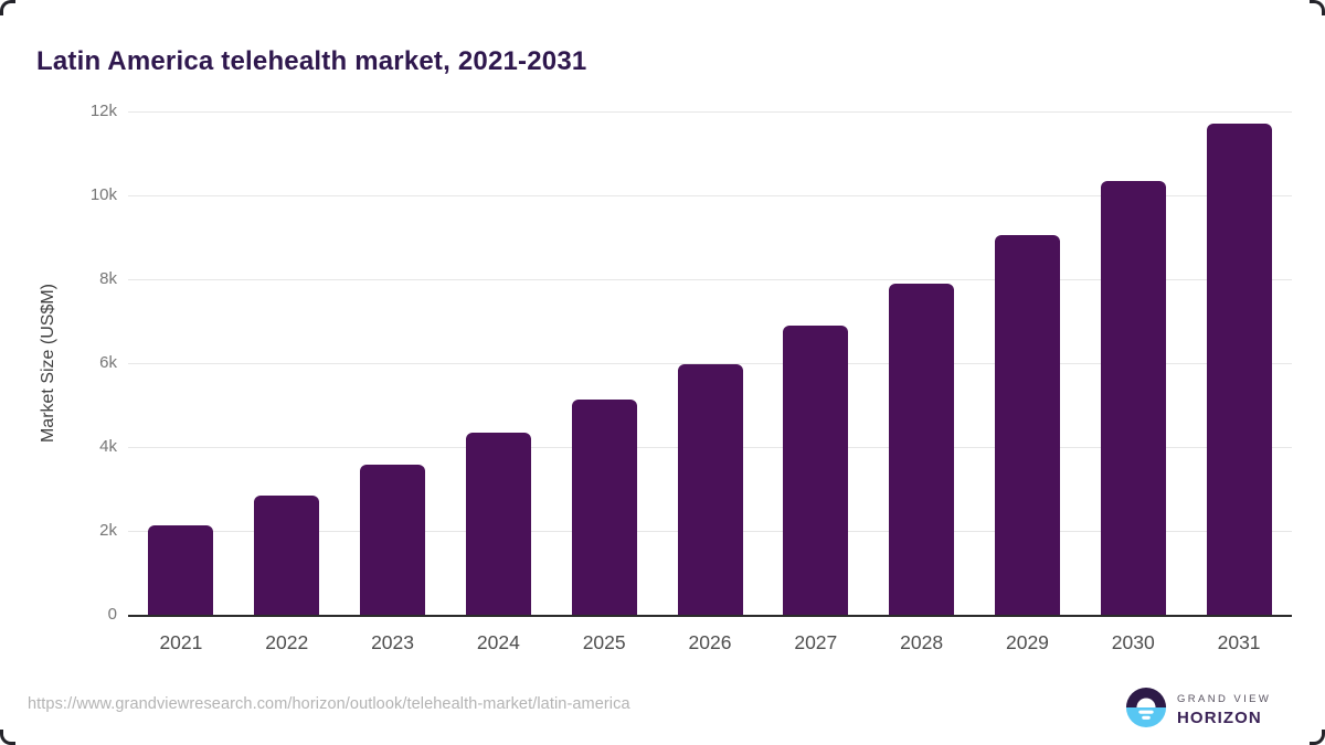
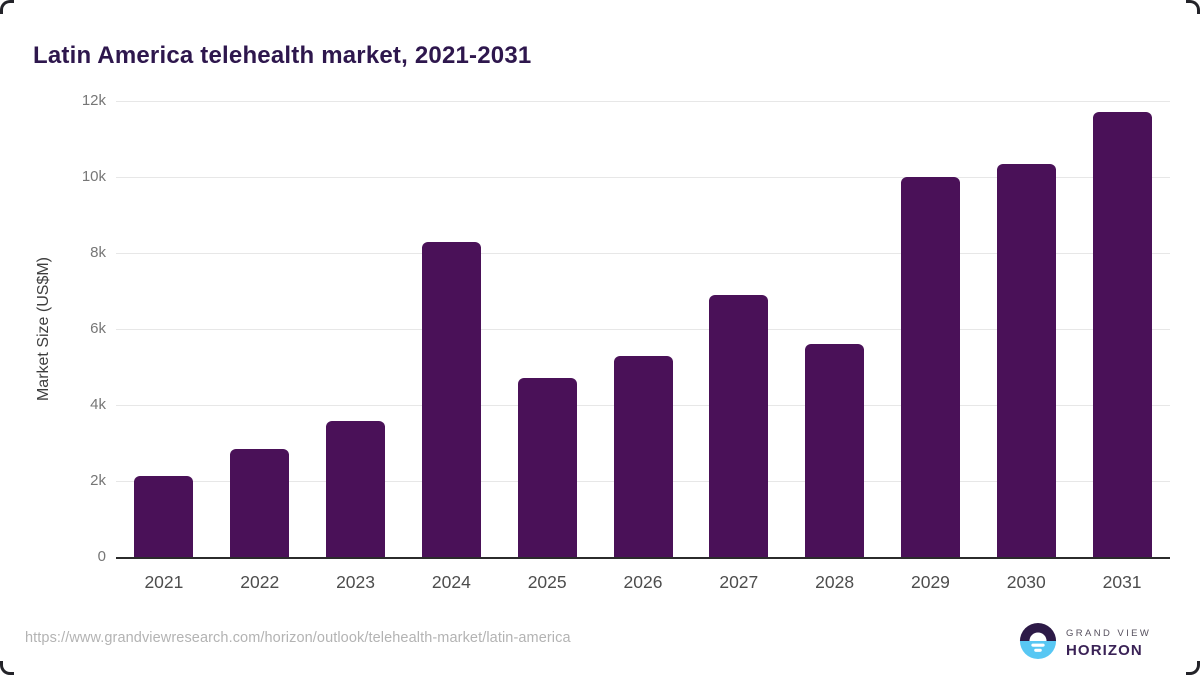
2024: 4.3k -> 8.3k
2025: 5.1k -> 4.7k
2026: 6.0k -> 5.3k
2028: 7.9k -> 5.6k
2029: 9.0k -> 10.0k
